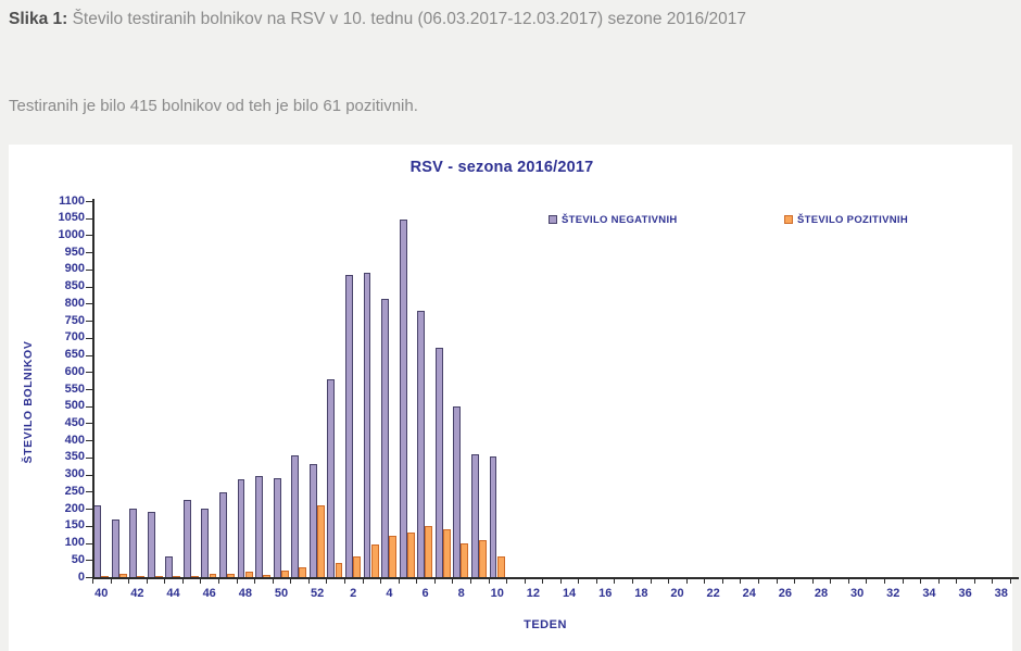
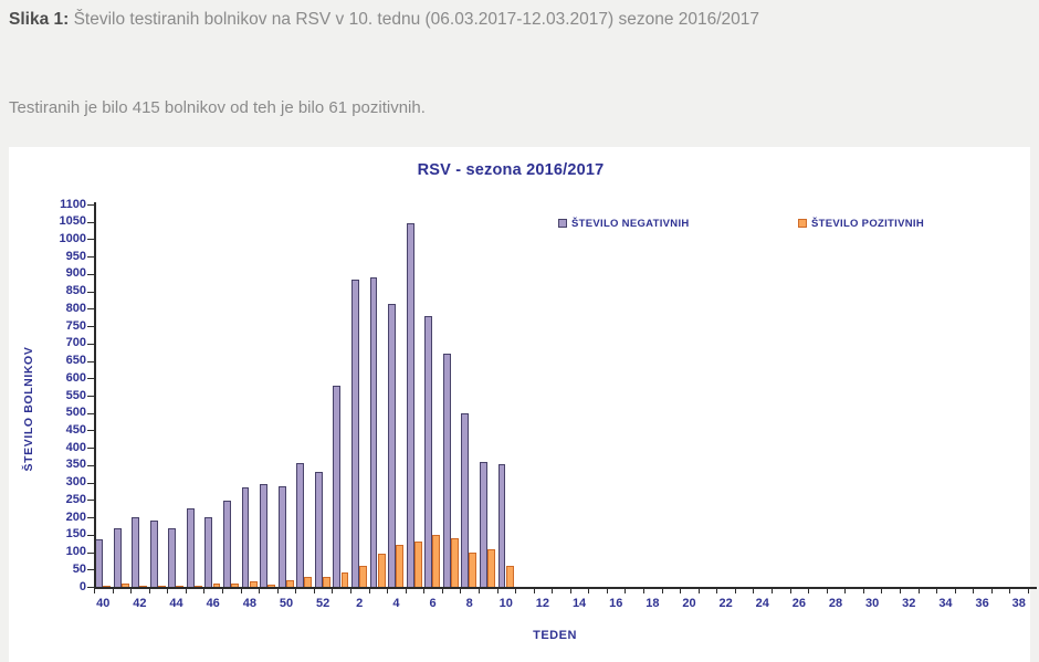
ŠTEVILO NEGATIVNIH/40: 210 -> 140
ŠTEVILO NEGATIVNIH/44: 60 -> 170
ŠTEVILO POZITIVNIH/52: 210 -> 30
